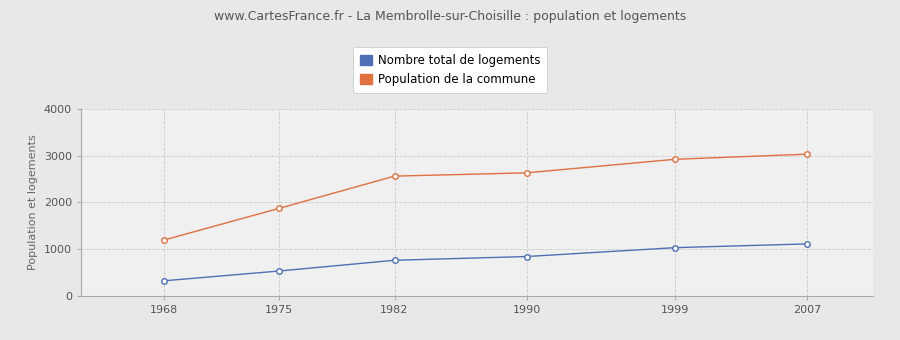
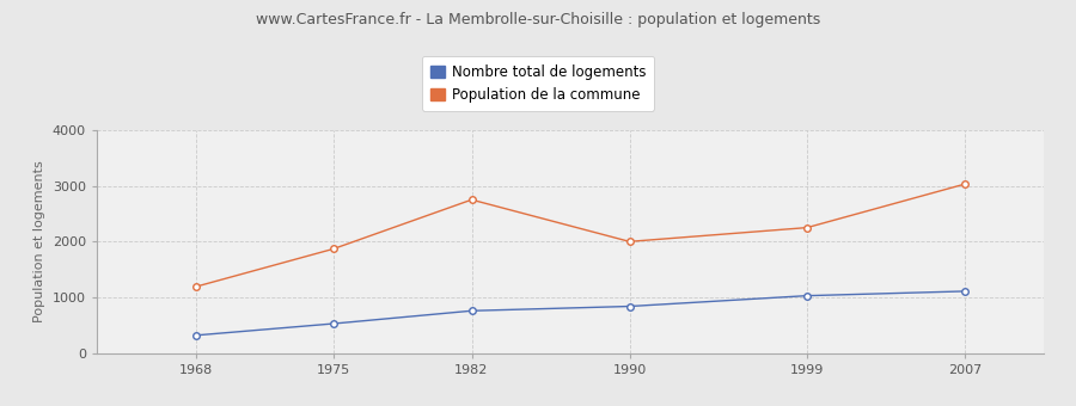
Population de la commune/1982: 2560 -> 2750
Population de la commune/1990: 2630 -> 2000
Population de la commune/1999: 2920 -> 2250
